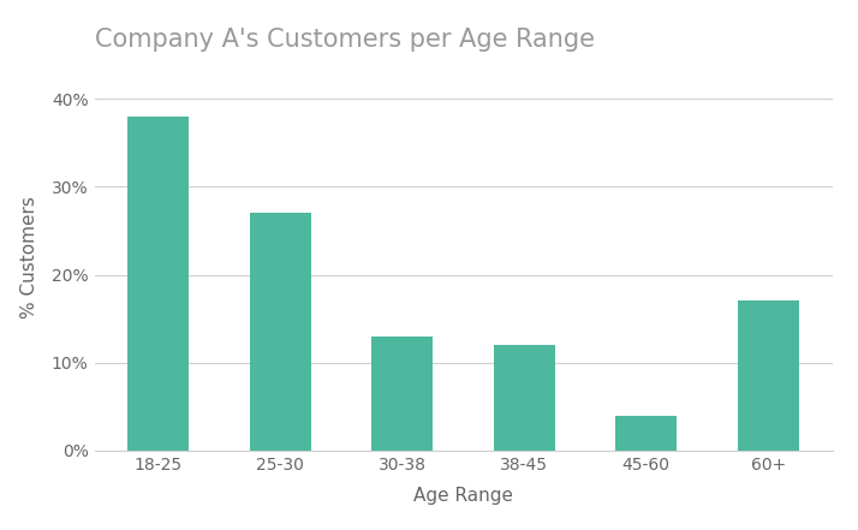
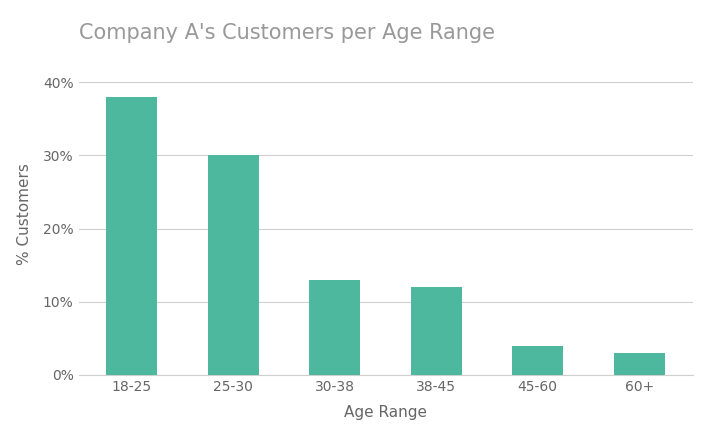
25-30: 27% -> 30%
60+: 17% -> 3%
